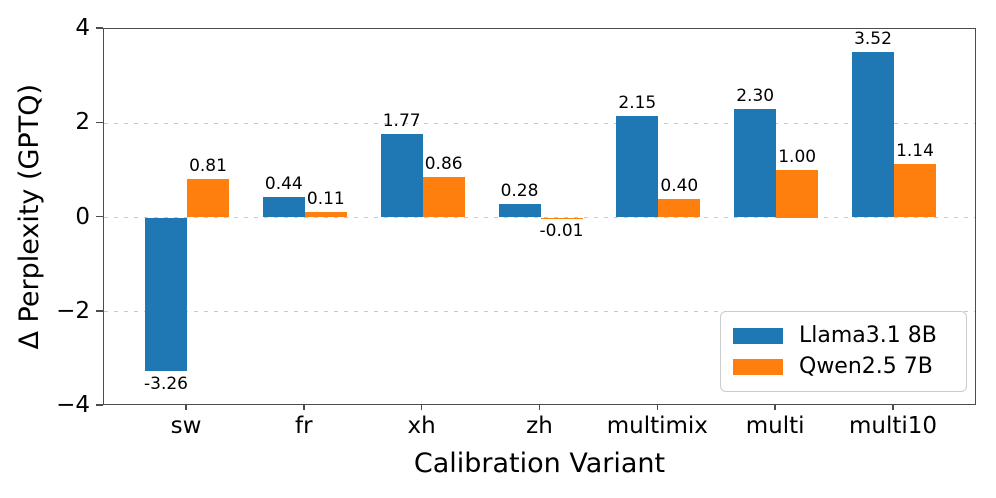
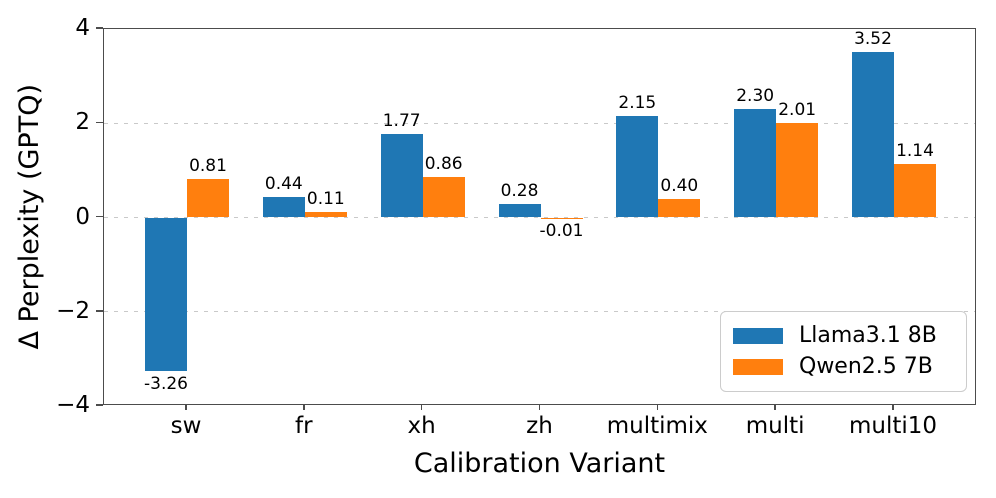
Qwen2.5 7B/multi: 1.00 -> 2.01
